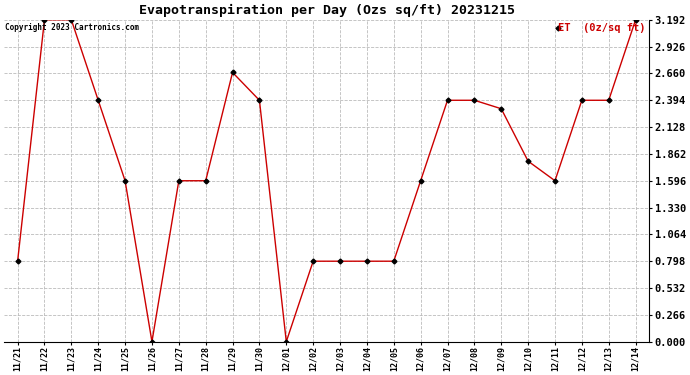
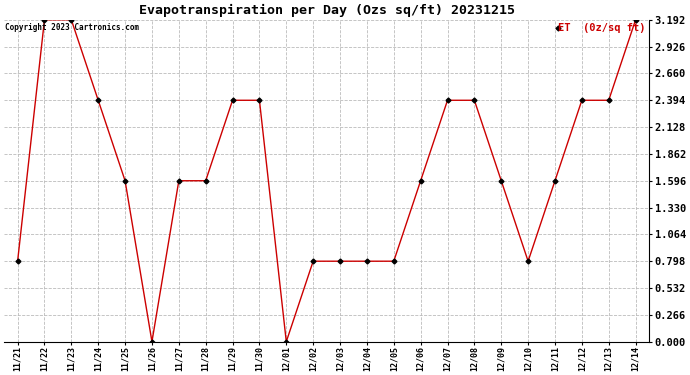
11/29: 2.67 -> 2.39
12/09: 2.31 -> 1.60
12/10: 1.79 -> 0.80
